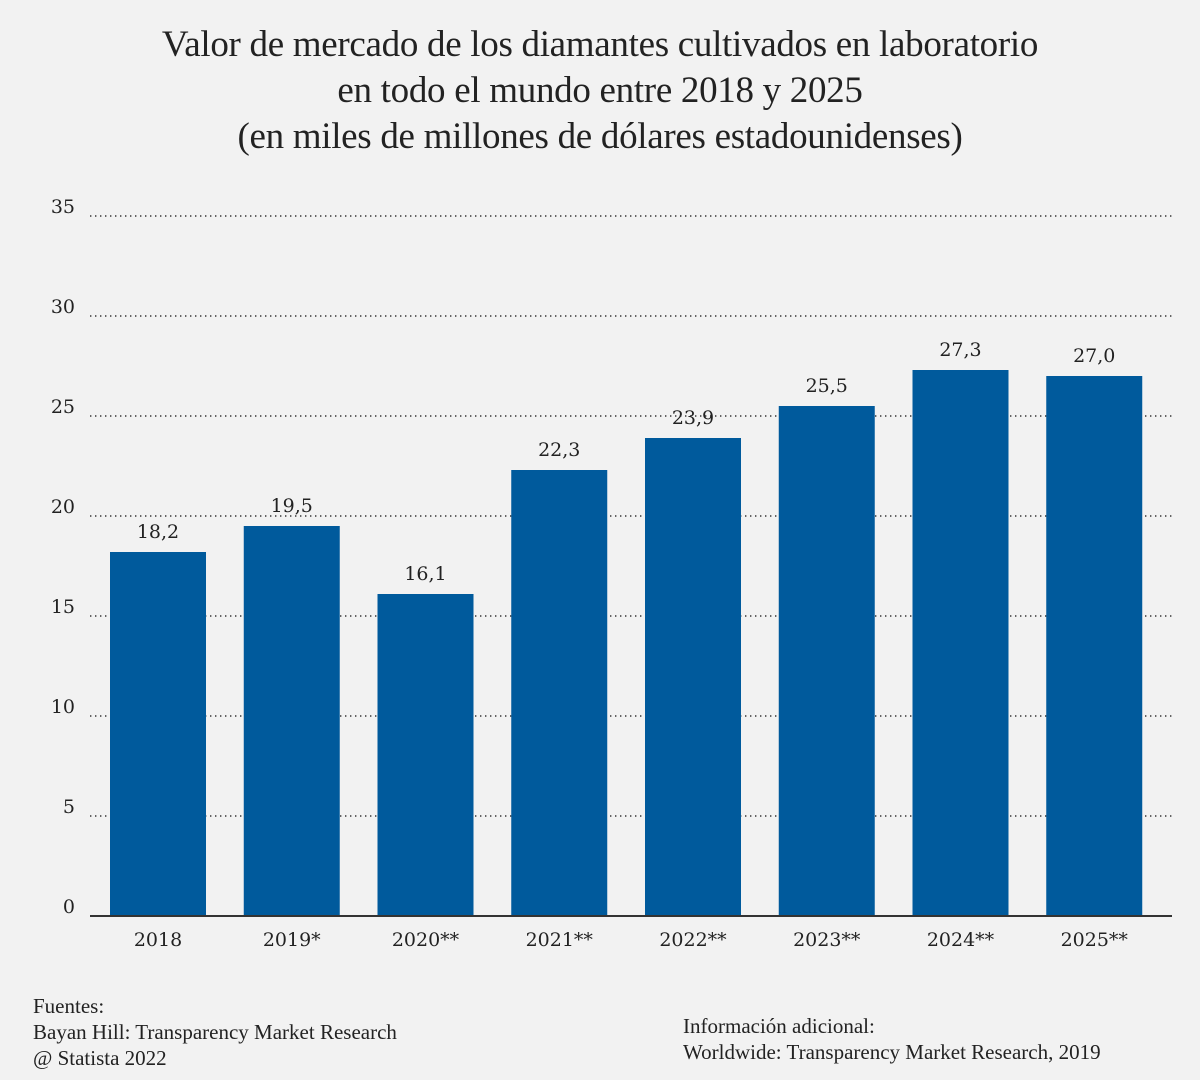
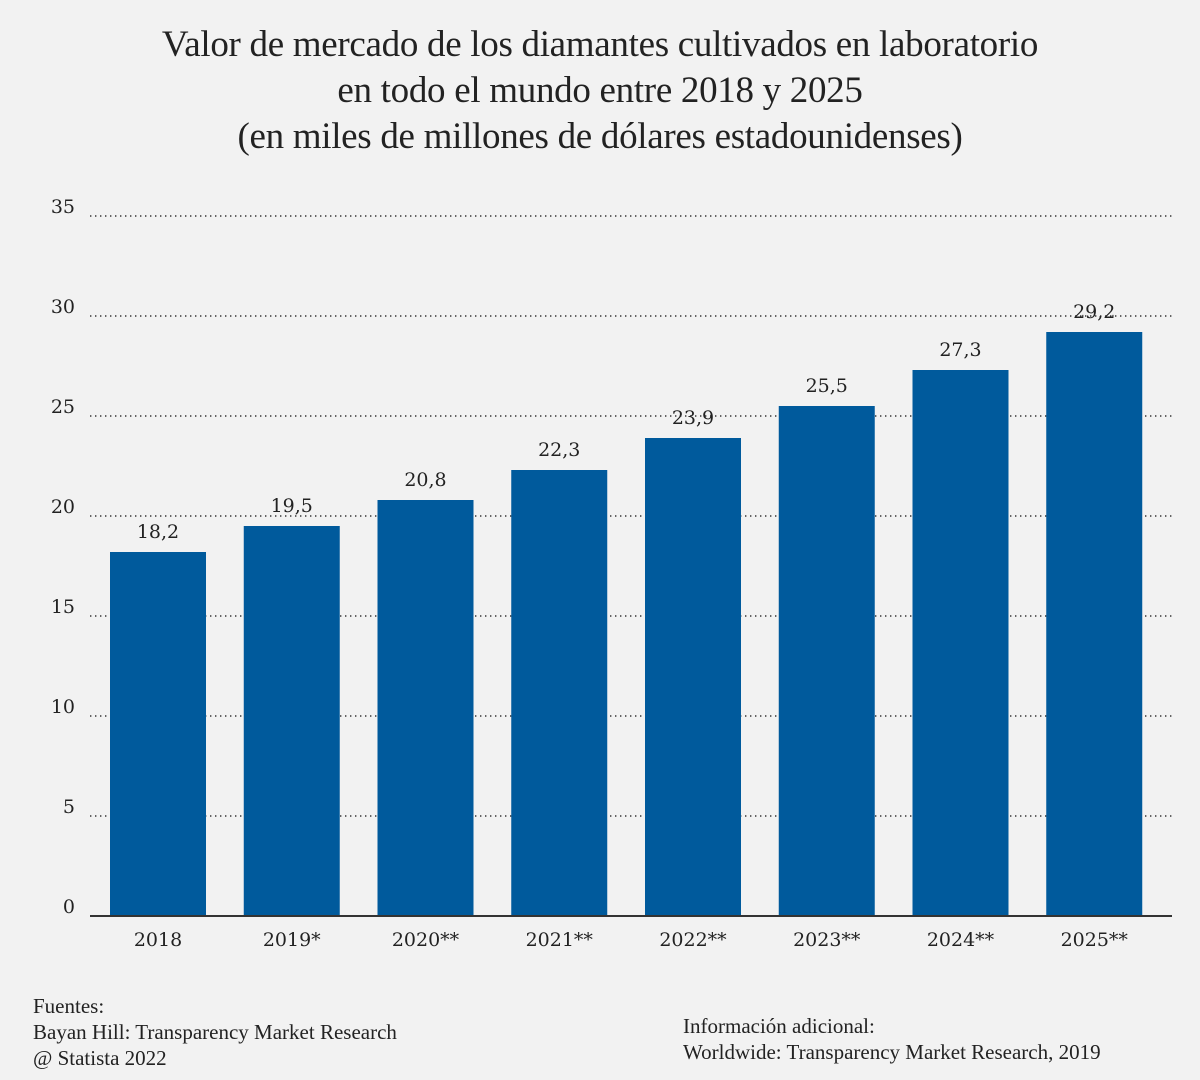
2020**: 16,1 -> 20,8
2025**: 27,0 -> 29,2
